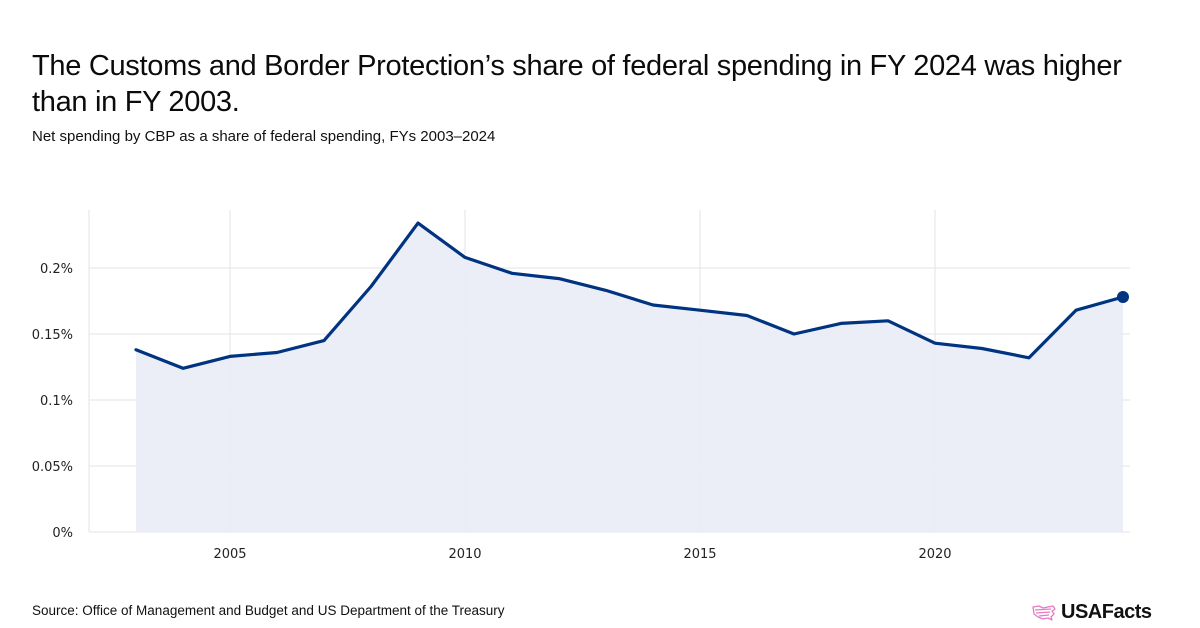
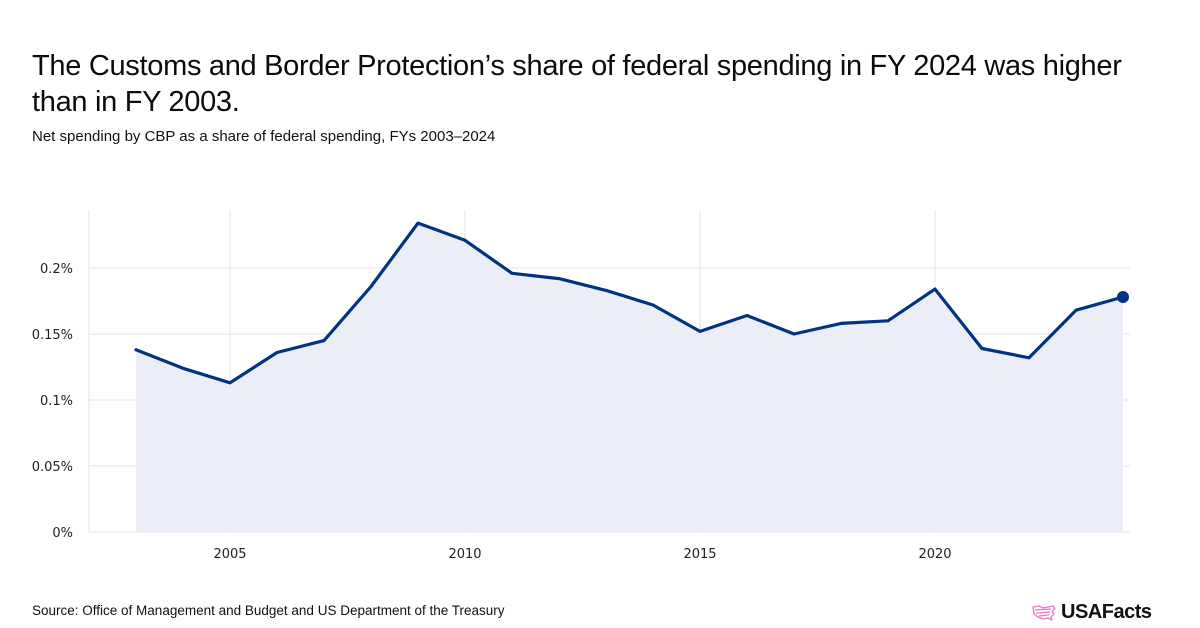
2005: 0.133% -> 0.113%
2010: 0.208% -> 0.221%
2015: 0.168% -> 0.152%
2020: 0.143% -> 0.184%
